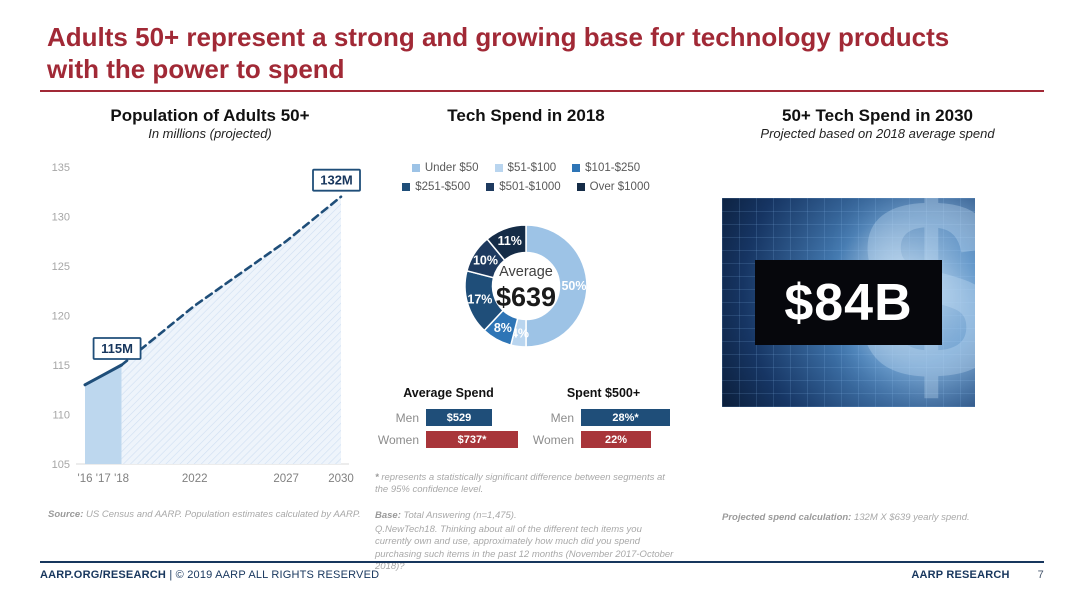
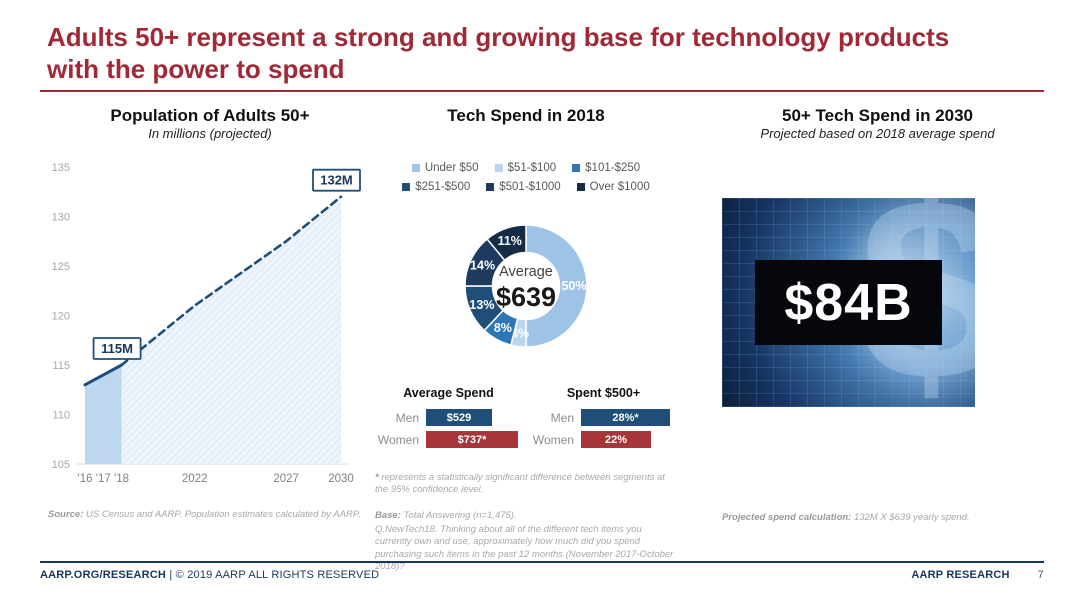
Tech Spend in 2018/$251-$500: 17% -> 13%
Tech Spend in 2018/$501-$1000: 10% -> 14%
